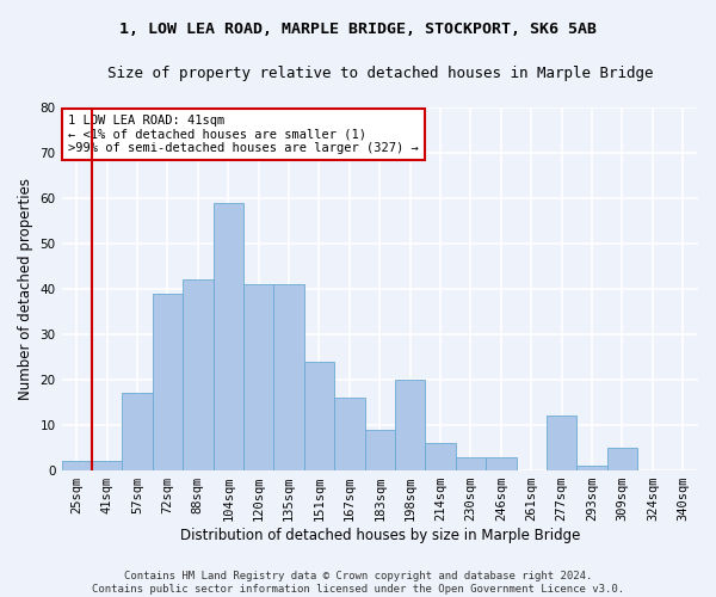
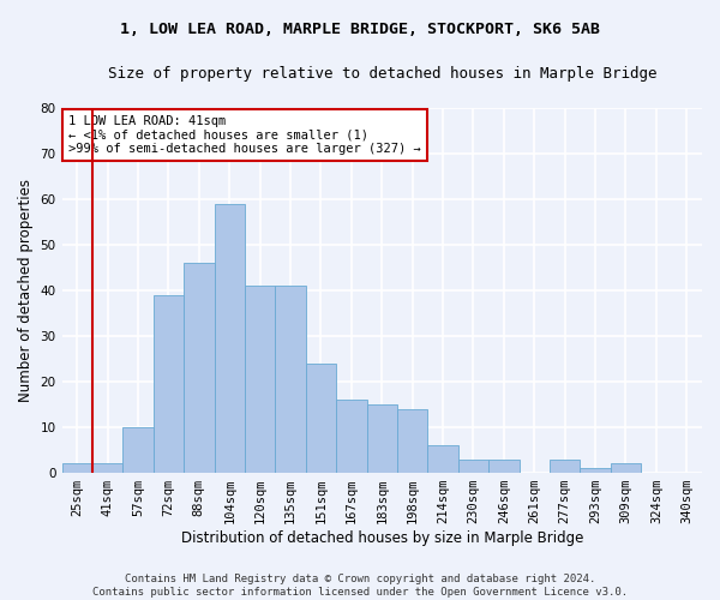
57sqm: 17 -> 10
88sqm: 42 -> 46
183sqm: 9 -> 15
198sqm: 20 -> 14
277sqm: 12 -> 3
309sqm: 5 -> 2
